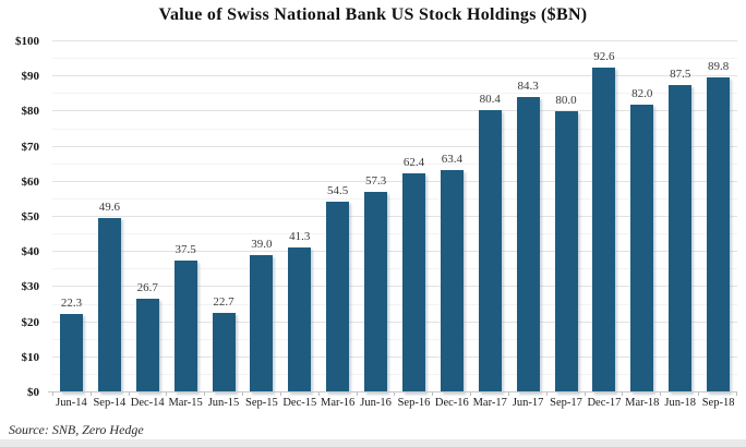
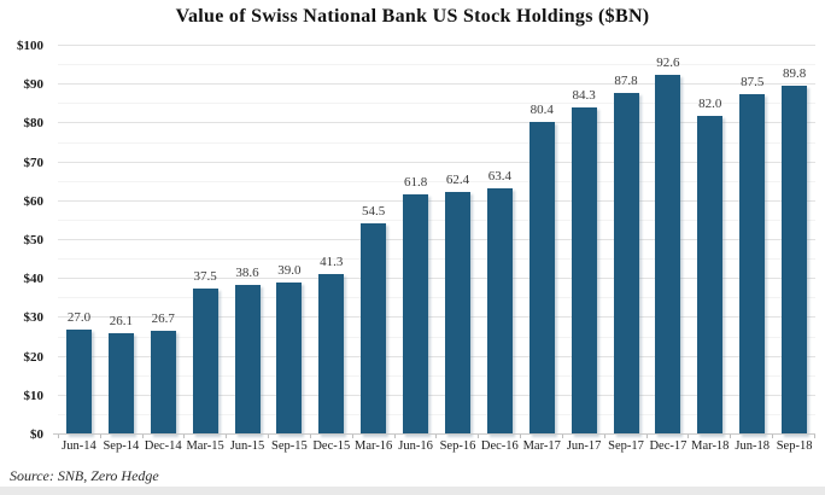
Jun-14: 22.3 -> 27.0
Sep-14: 49.6 -> 26.1
Jun-15: 22.7 -> 38.6
Jun-16: 57.3 -> 61.8
Sep-17: 80.0 -> 87.8
